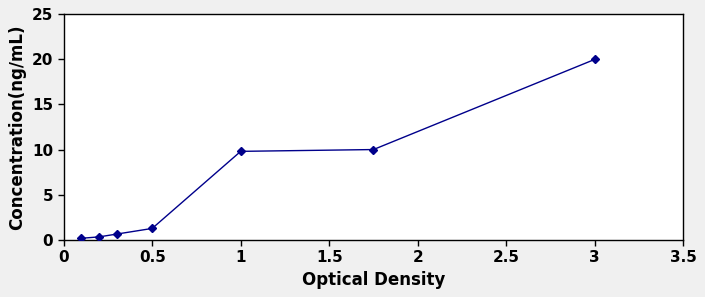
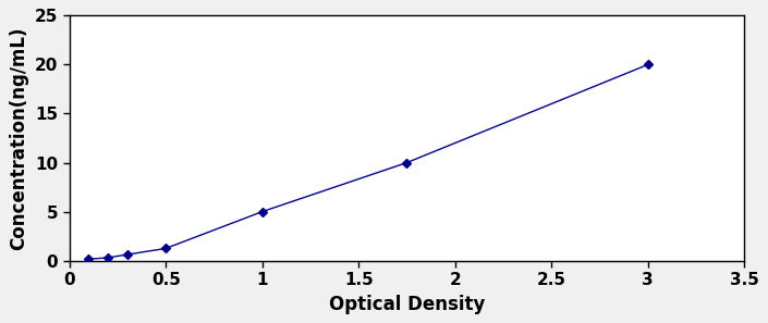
1: 9.8 -> 5.0
